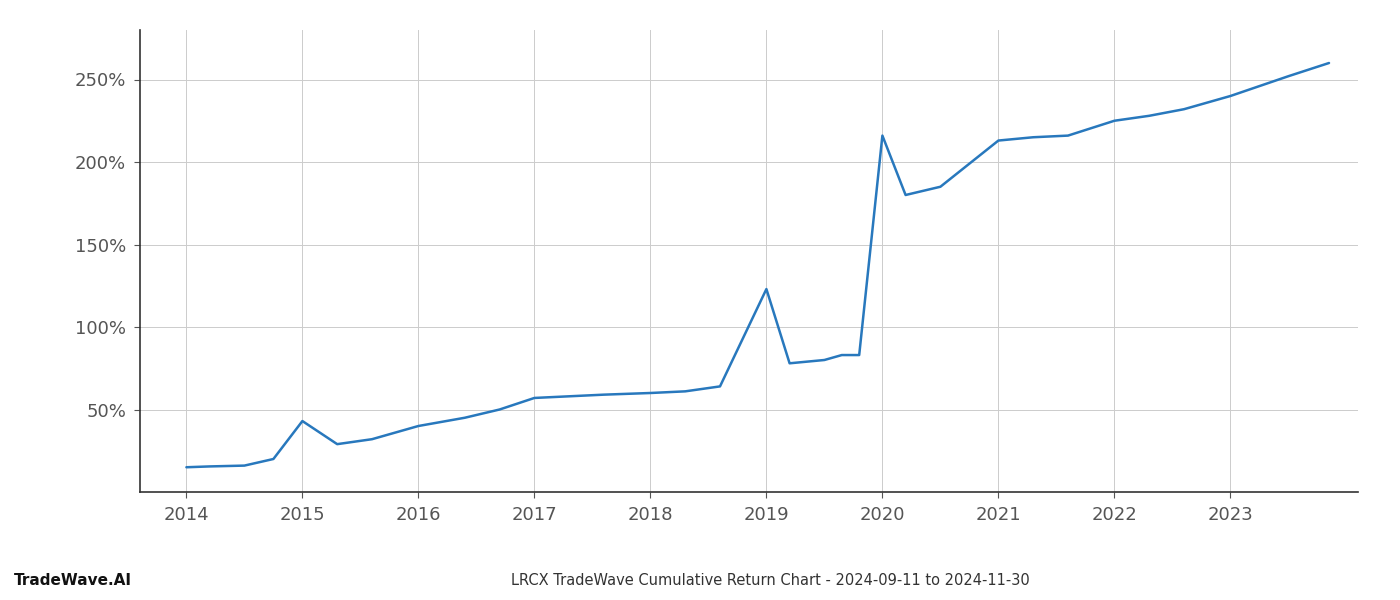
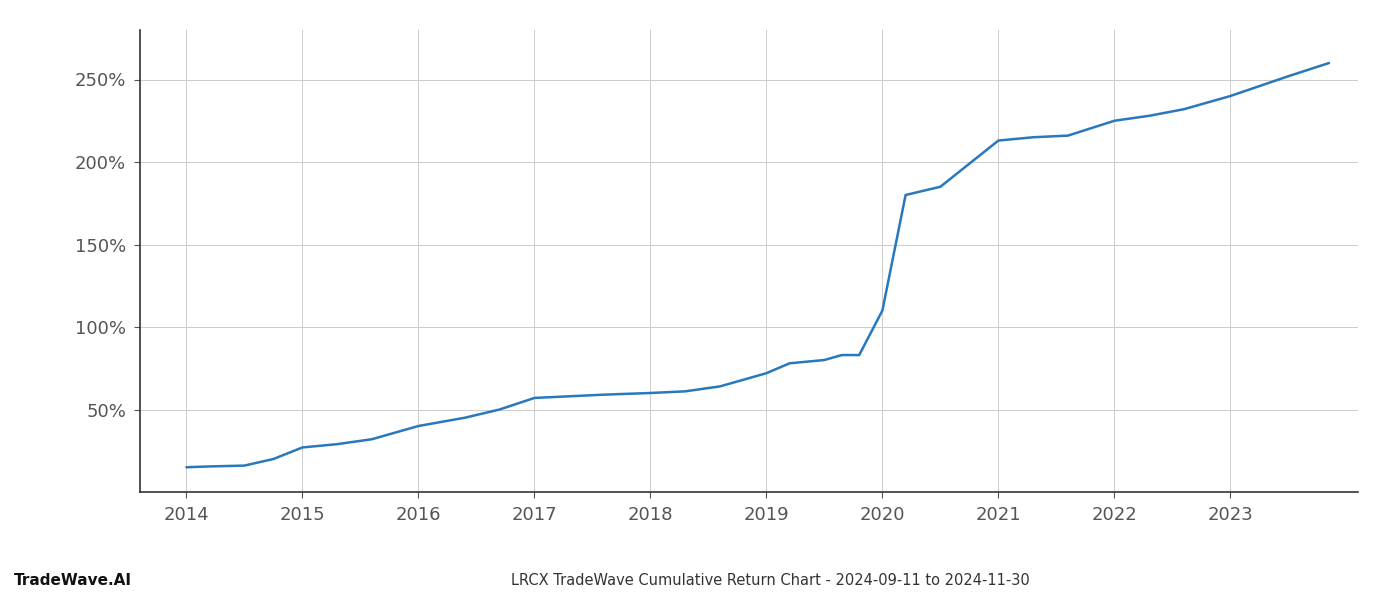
2015: 43% -> 27%
2019: 123% -> 72%
2020: 216% -> 110%
